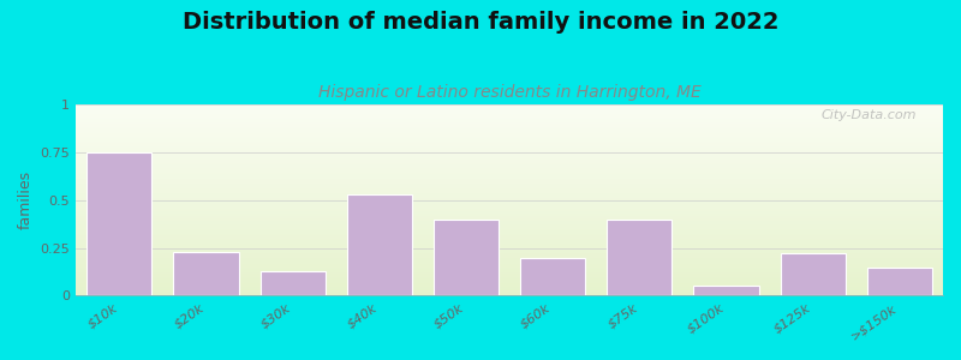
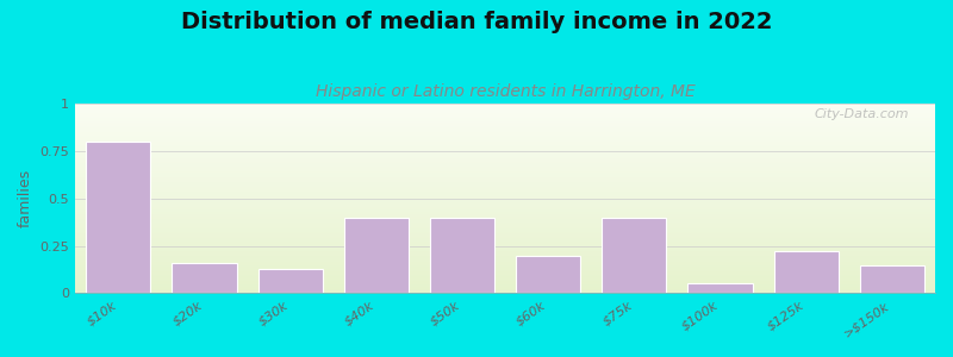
$10k: 0.75 -> 0.80
$20k: 0.23 -> 0.16
$40k: 0.53 -> 0.40
